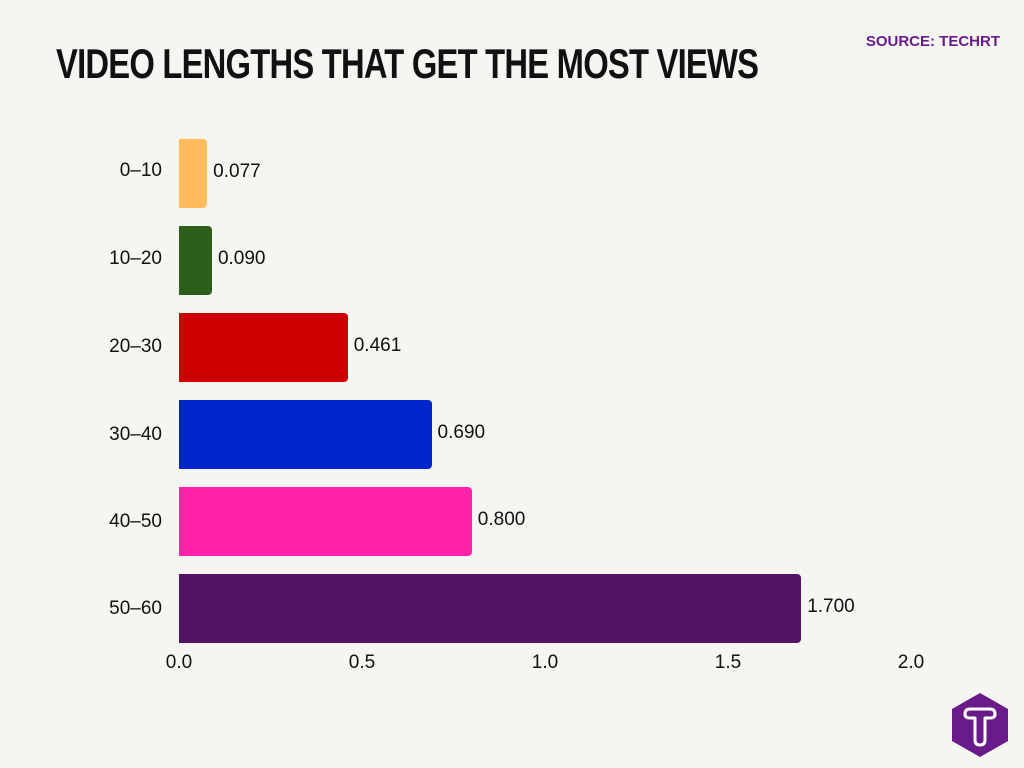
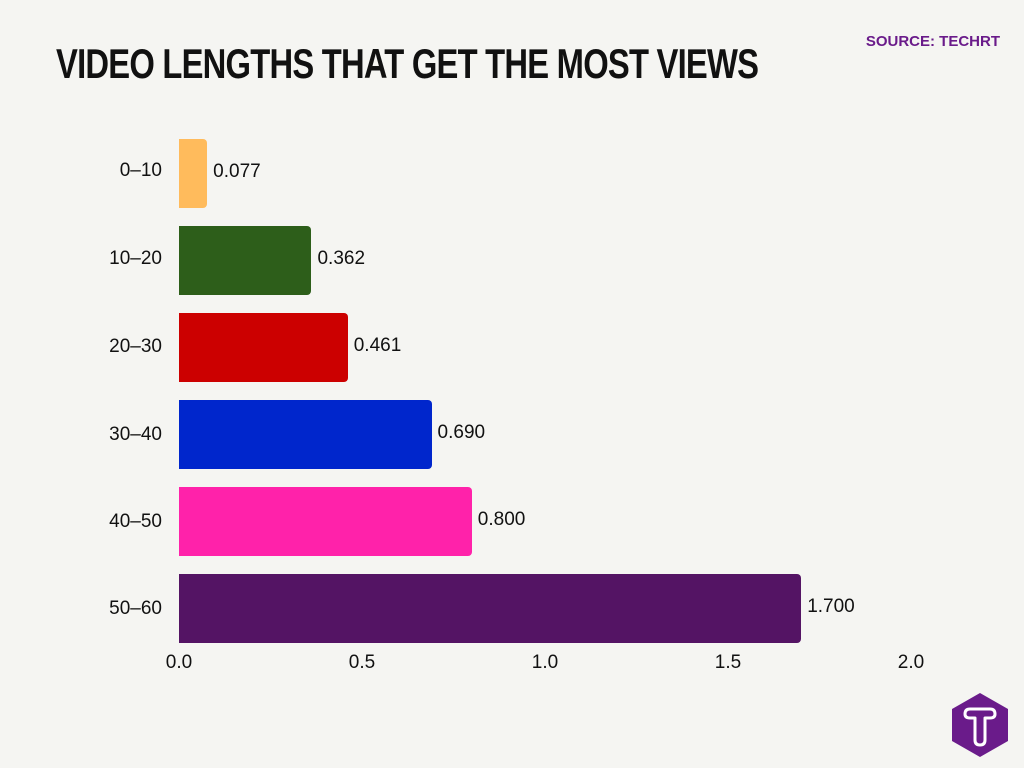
10–20: 0.090 -> 0.362
